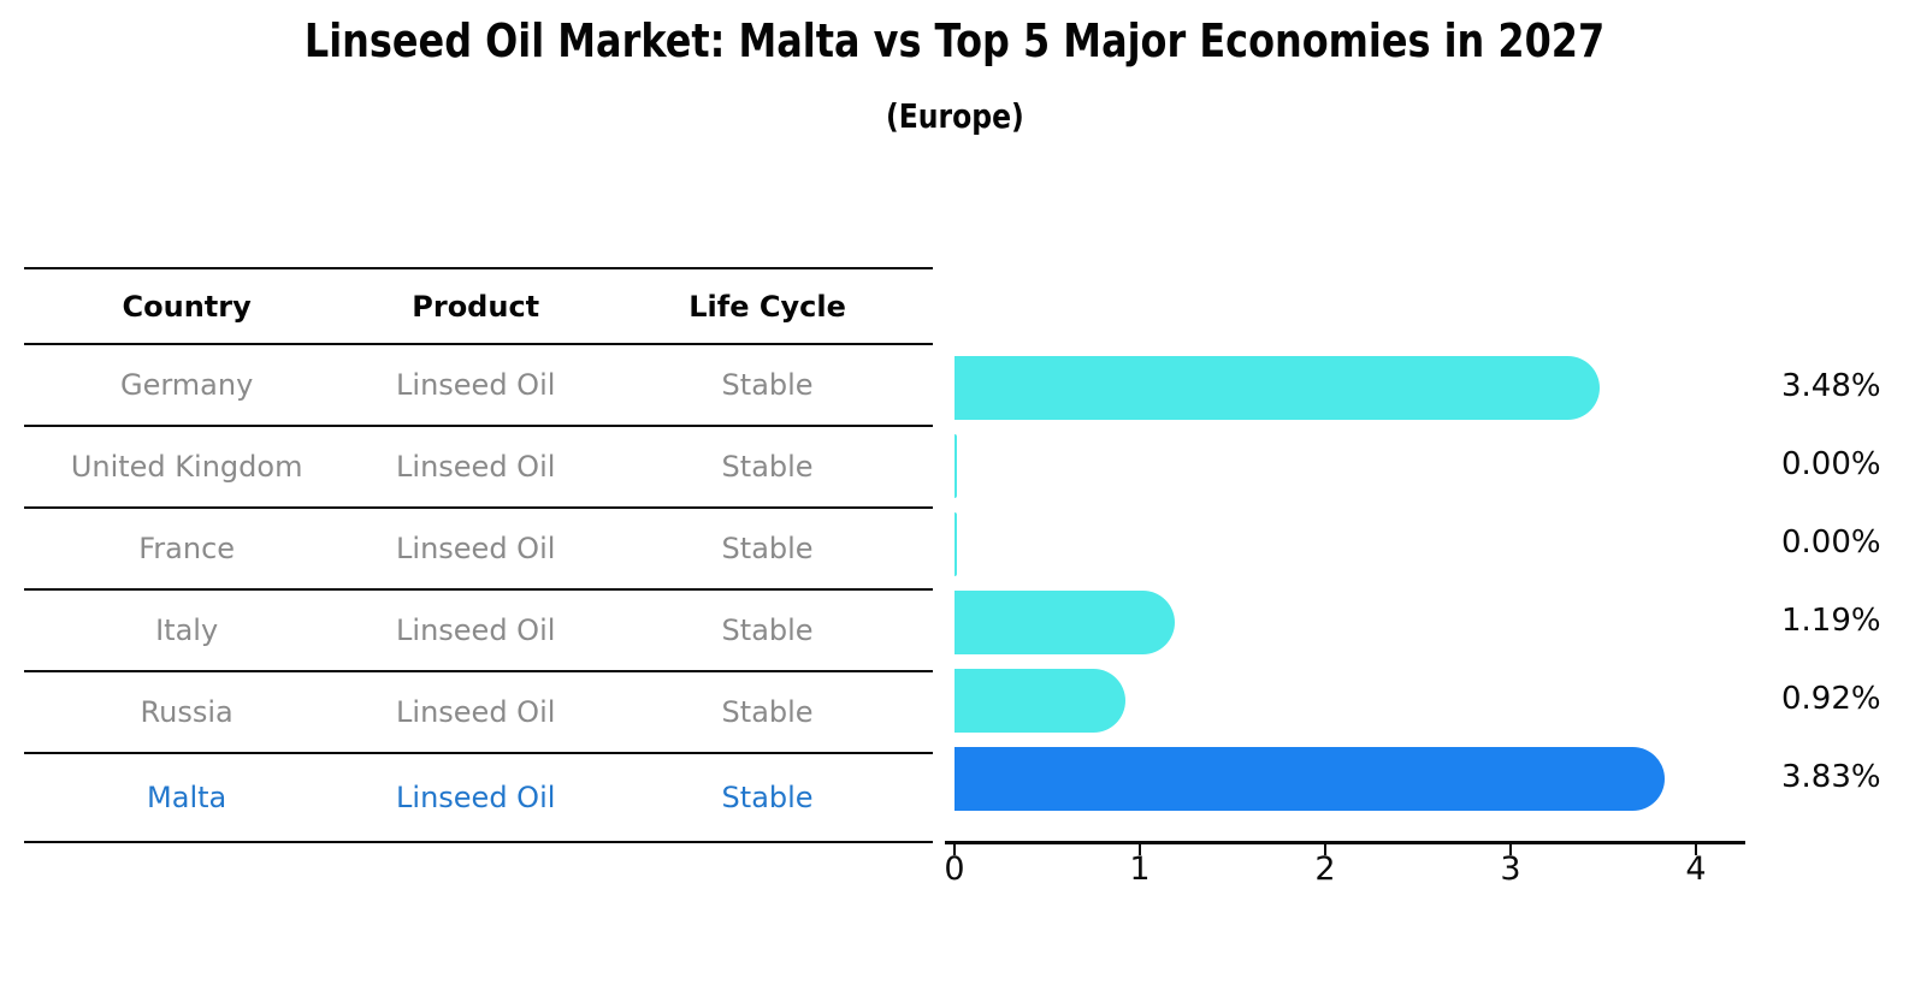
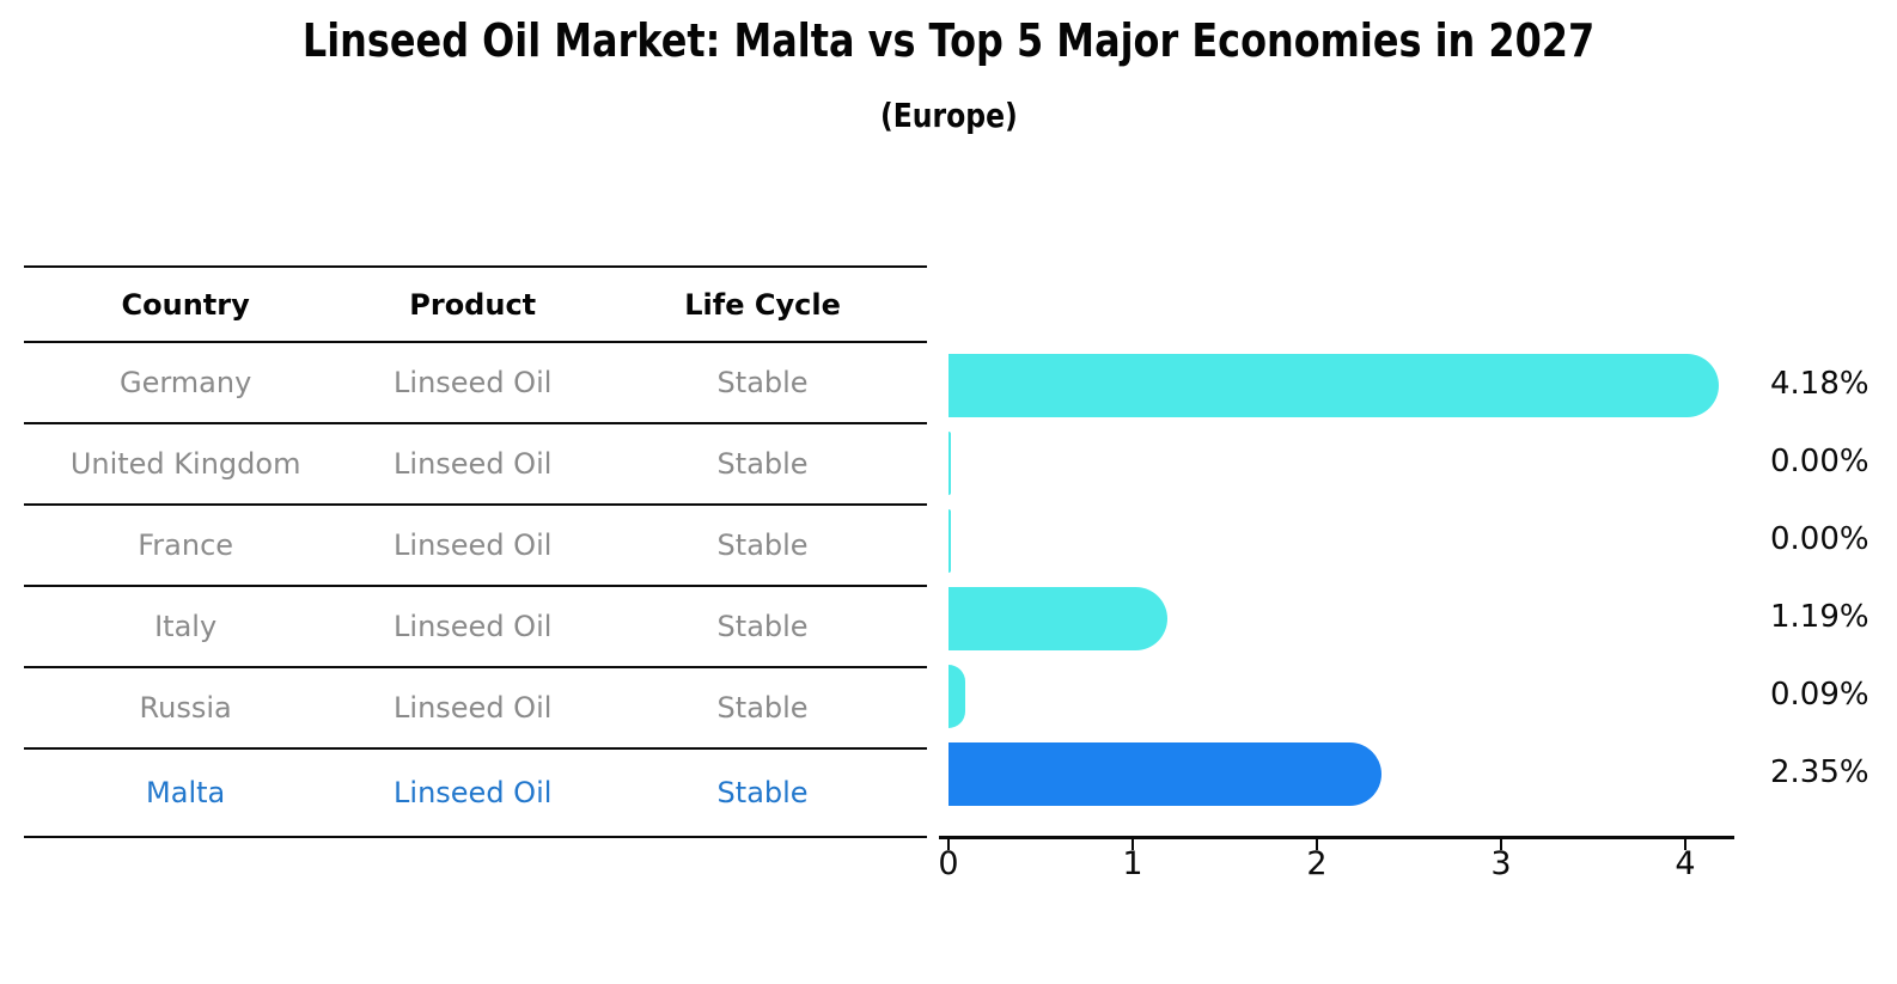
Germany: 3.48% -> 4.18%
Russia: 0.92% -> 0.09%
Malta: 3.83% -> 2.35%
